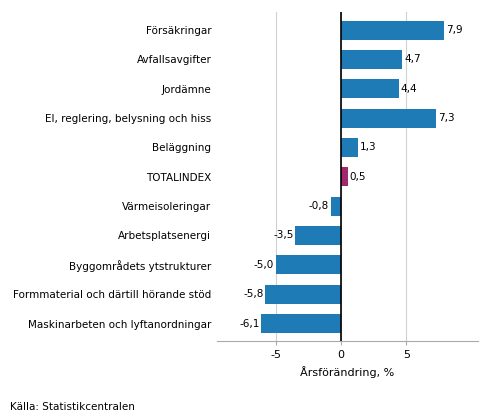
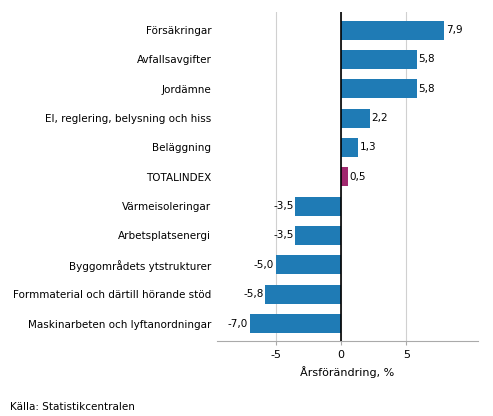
Avfallsavgifter: 4,7 -> 5,8
Jordämne: 4,4 -> 5,8
El, reglering, belysning och hiss: 7,3 -> 2,2
Värmeisoleringar: -0,8 -> -3,5
Maskinarbeten och lyftanordningar: -6,1 -> -7,0
